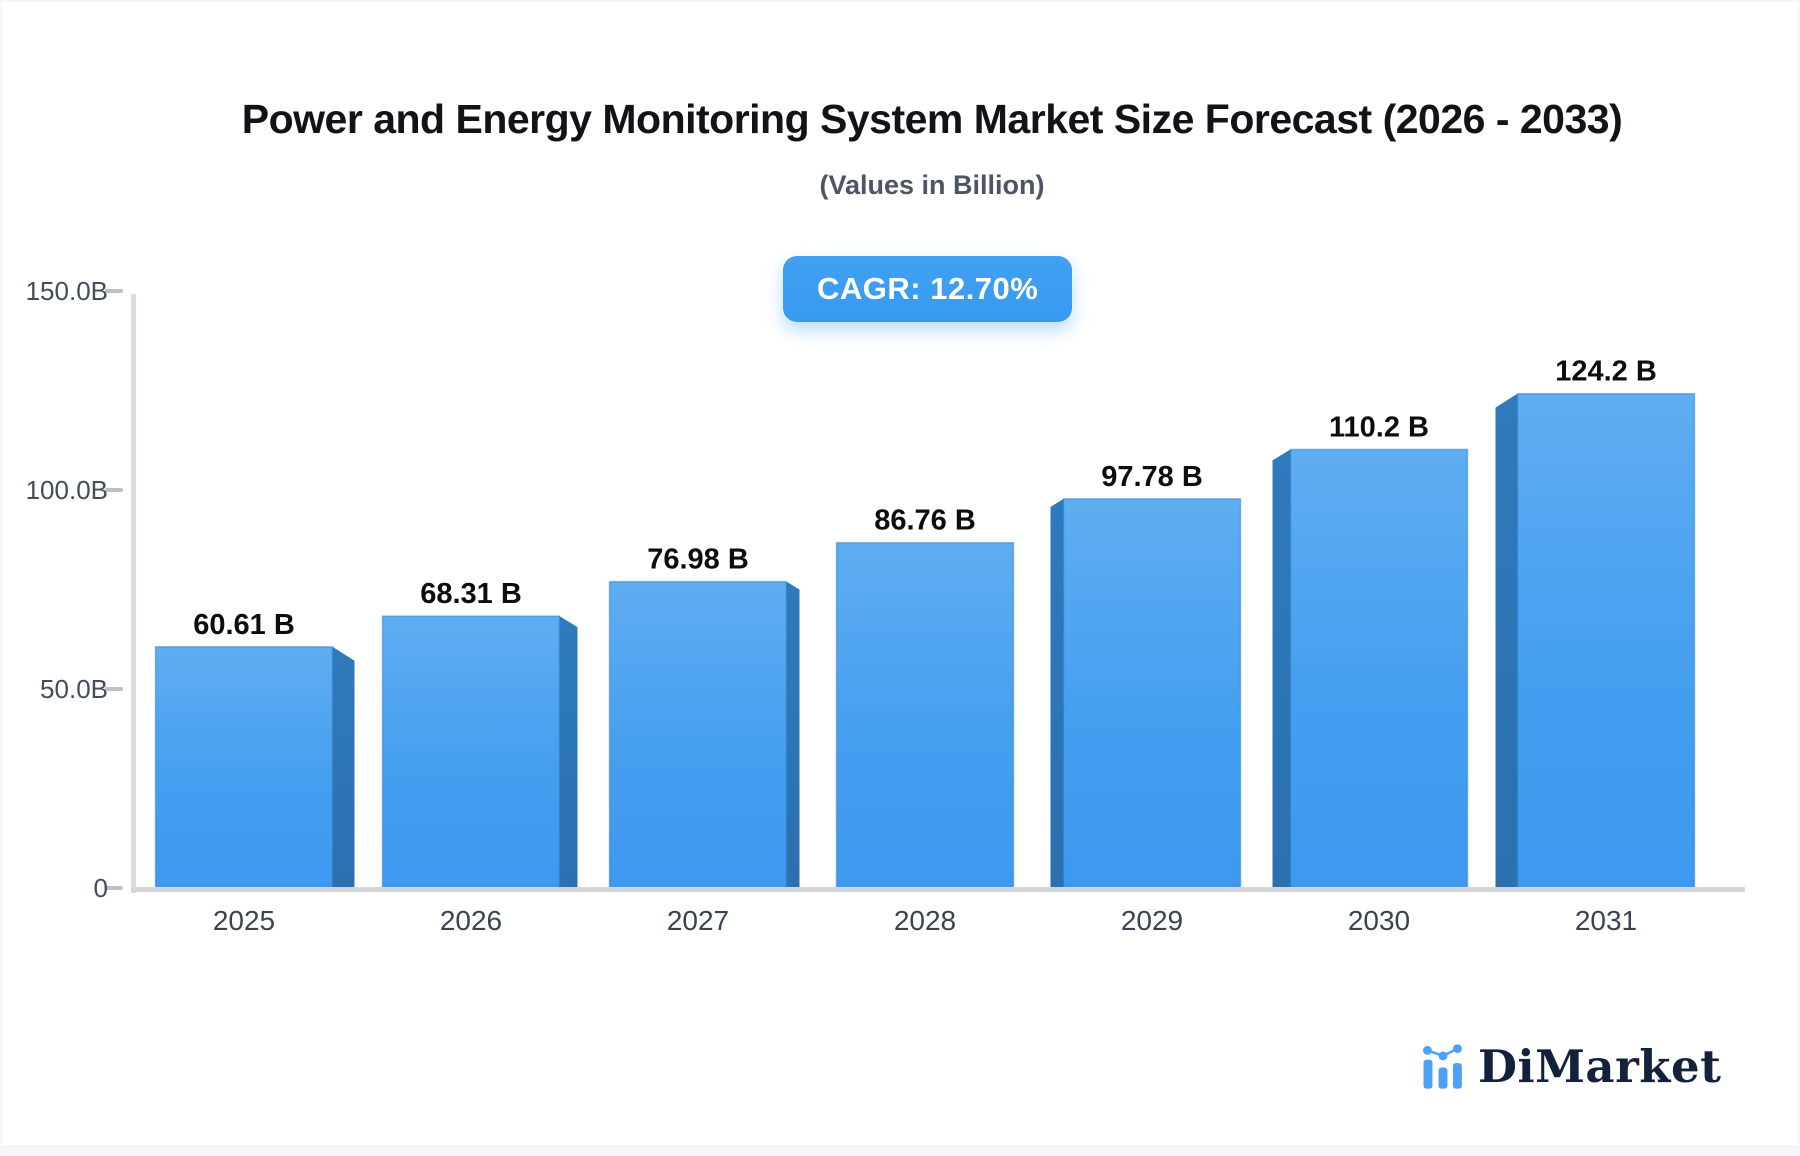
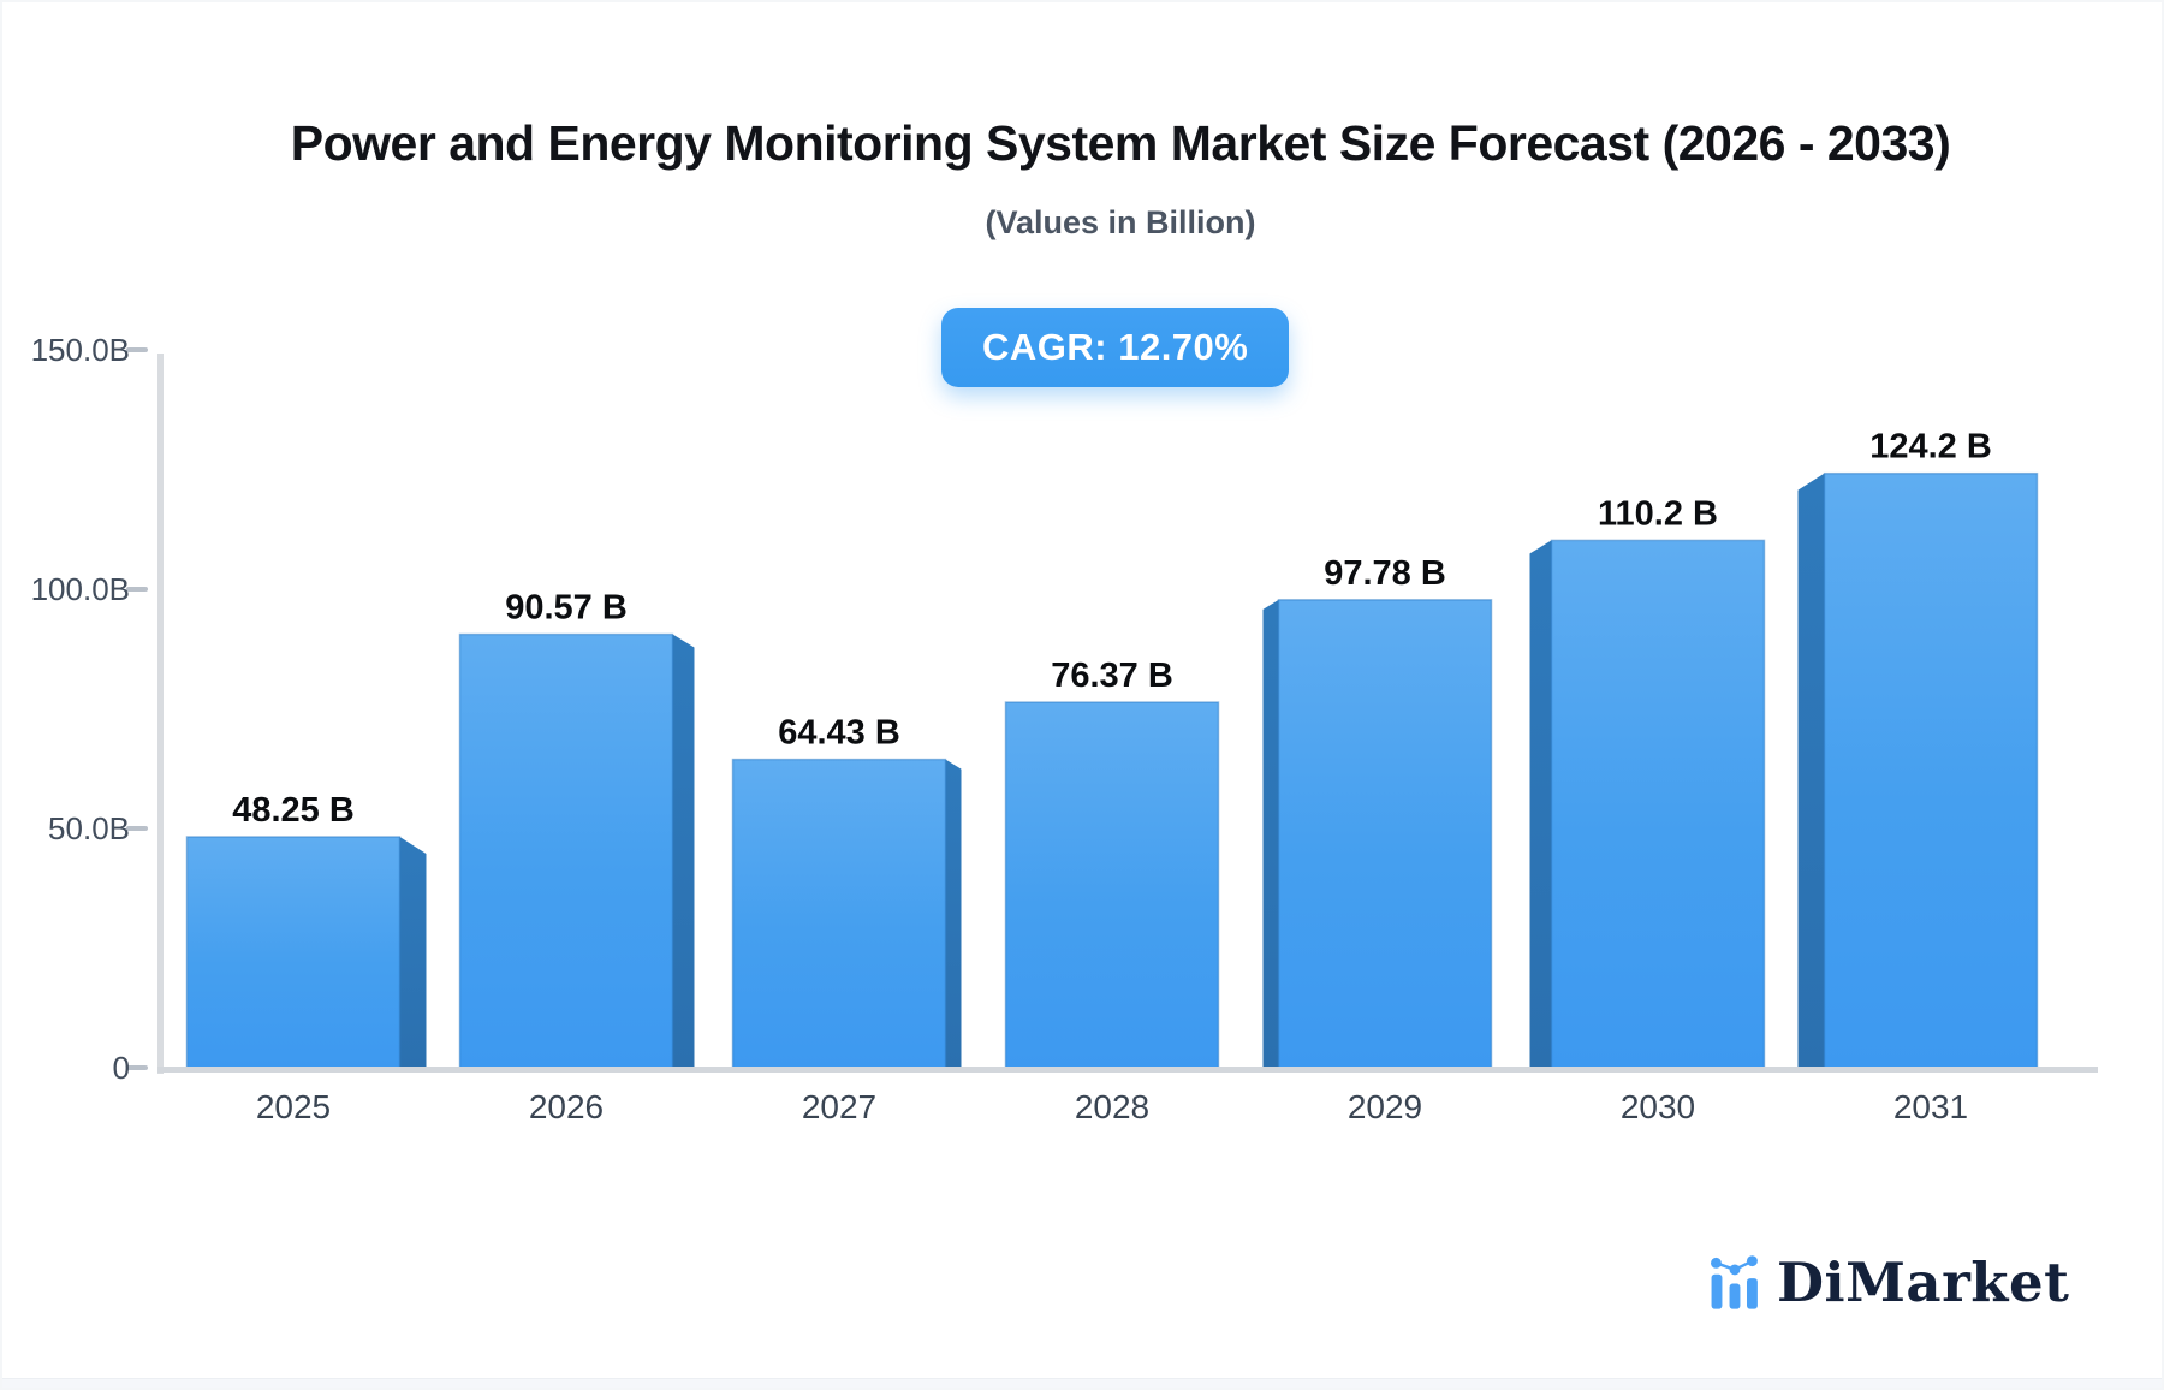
2025: 60.61 -> 48.25
2026: 68.31 -> 90.57
2027: 76.98 -> 64.43
2028: 86.76 -> 76.37
